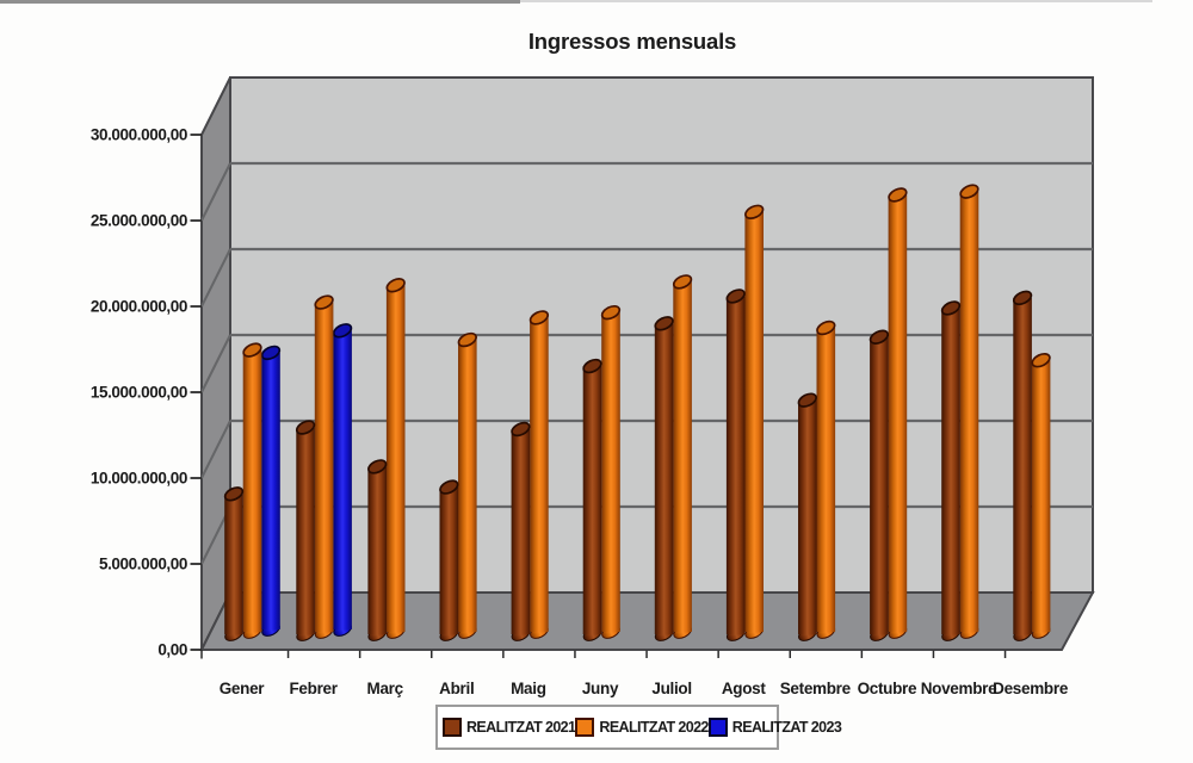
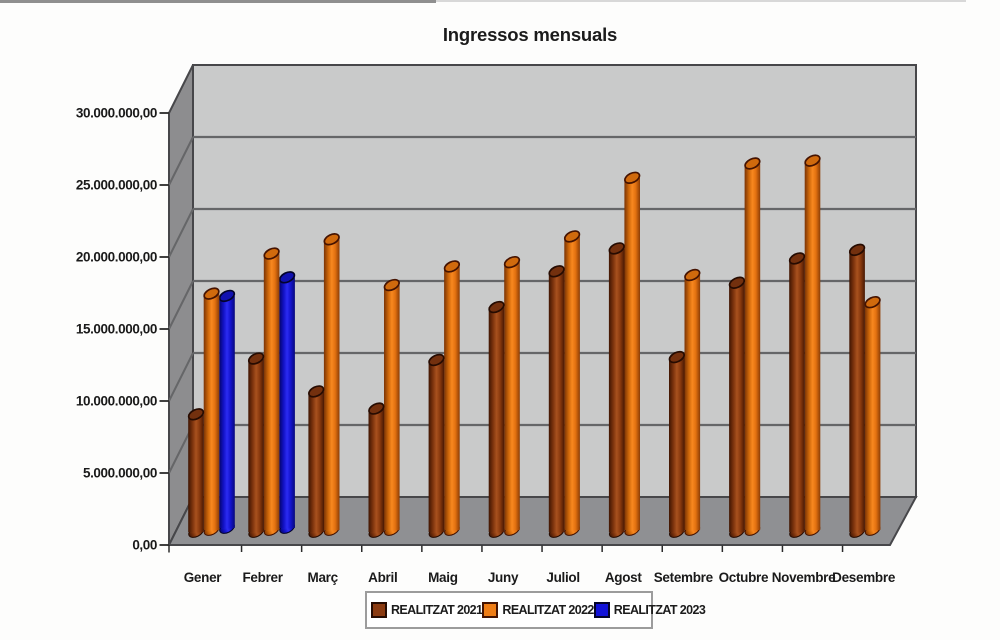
REALITZAT 2021/Setembre: 13800000 -> 12300000
